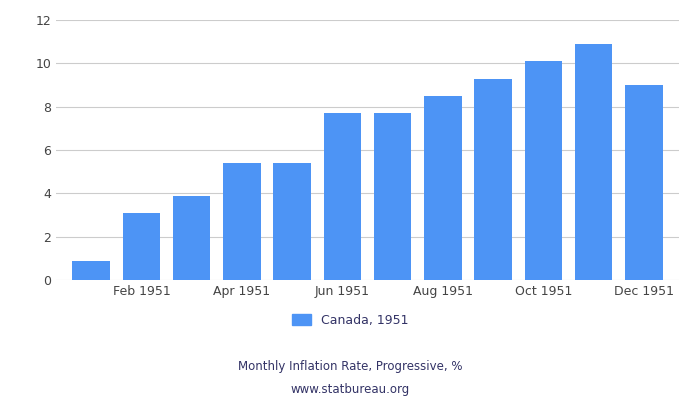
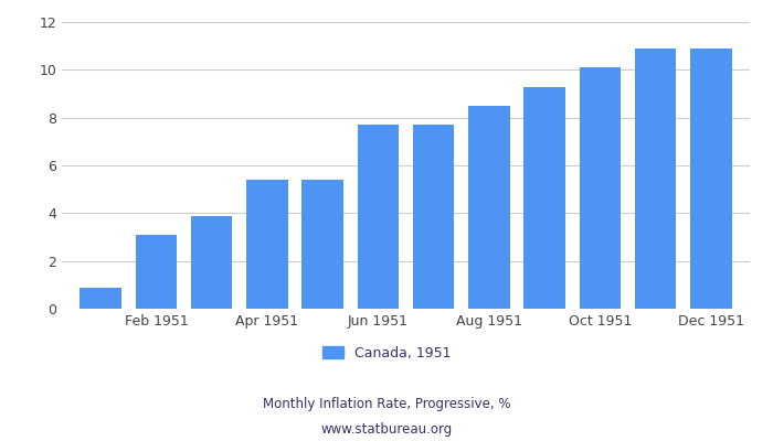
Dec 1951: 9.0 -> 10.9
